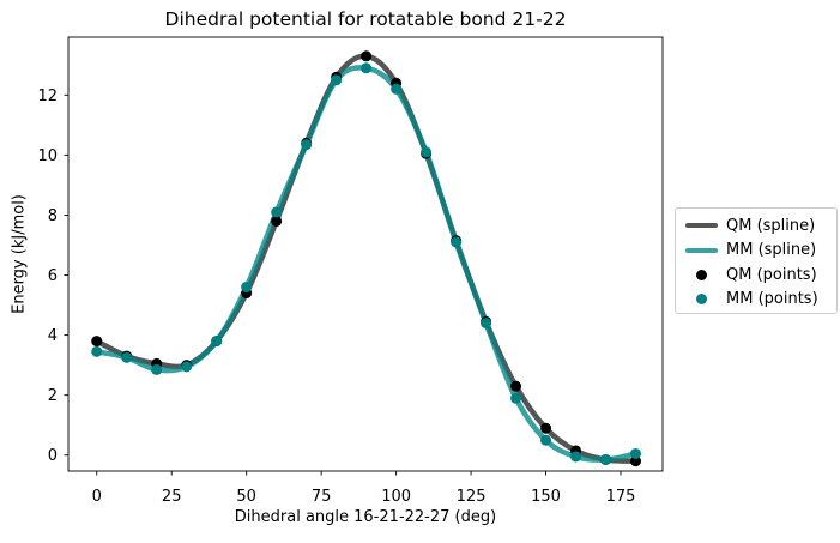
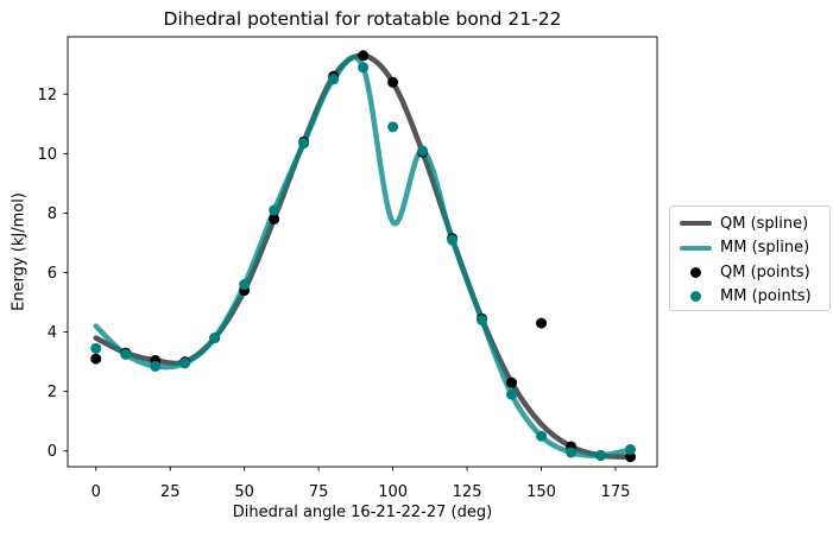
MM (spline)/0: 3.5 -> 4.2
QM (points)/0: 3.8 -> 3.1
MM (spline)/100: 12.2 -> 7.7
MM (points)/100: 12.2 -> 10.9
QM (points)/150: 0.9 -> 4.3
